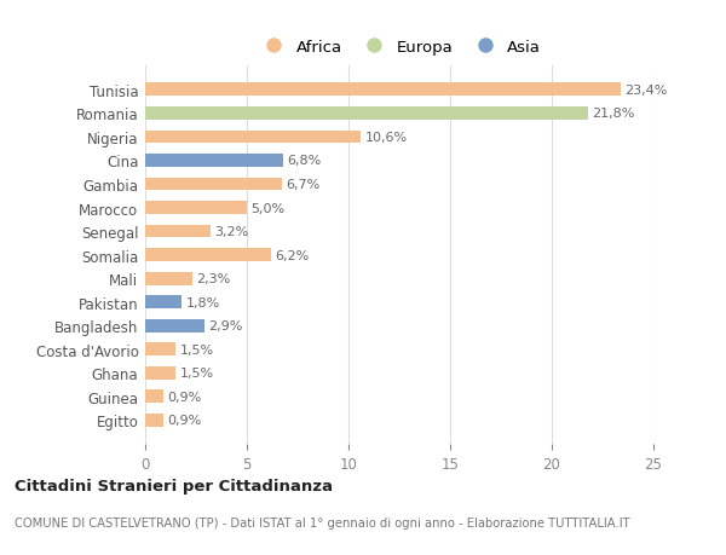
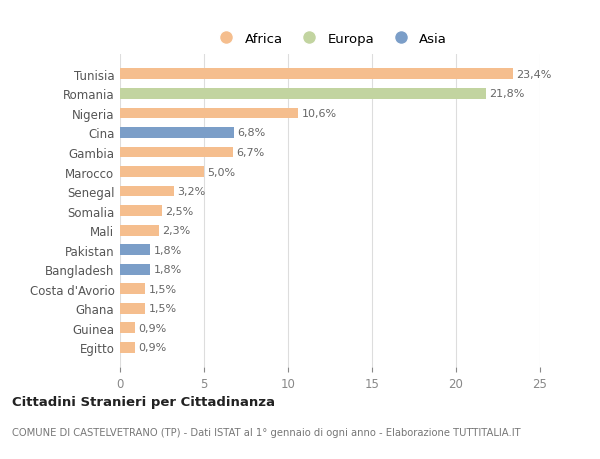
Somalia: 6,2% -> 2,5%
Bangladesh: 2,9% -> 1,8%
